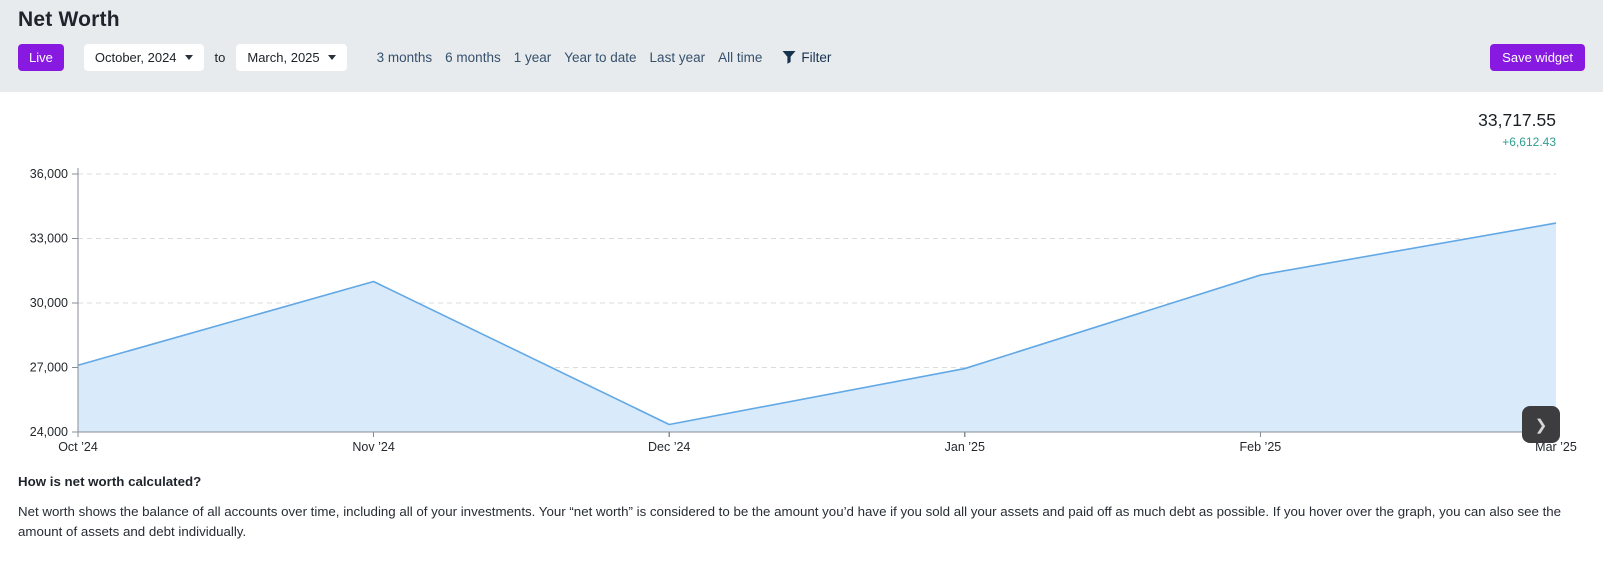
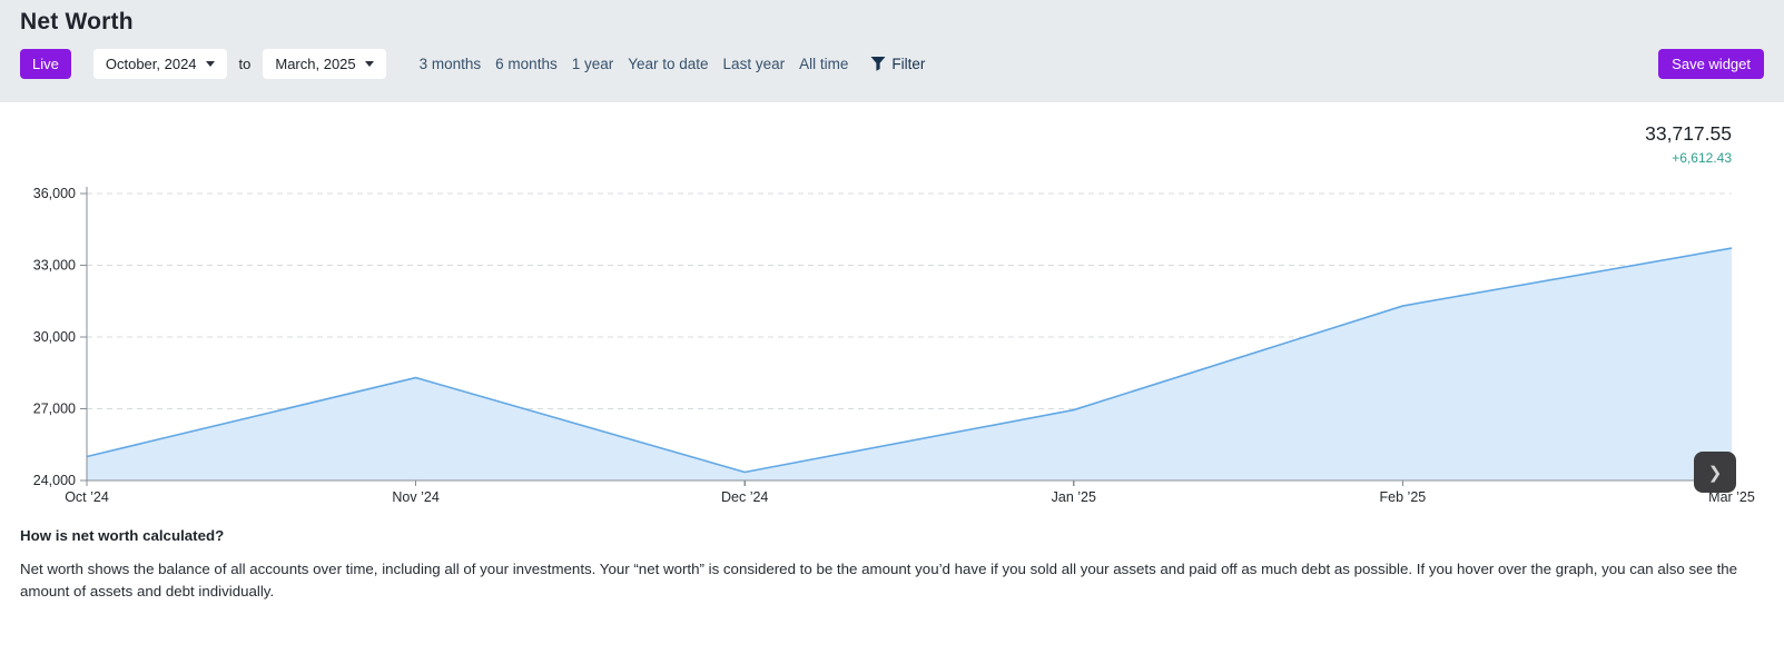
Oct ’24: 27100 -> 25000
Nov ’24: 31000 -> 28300
